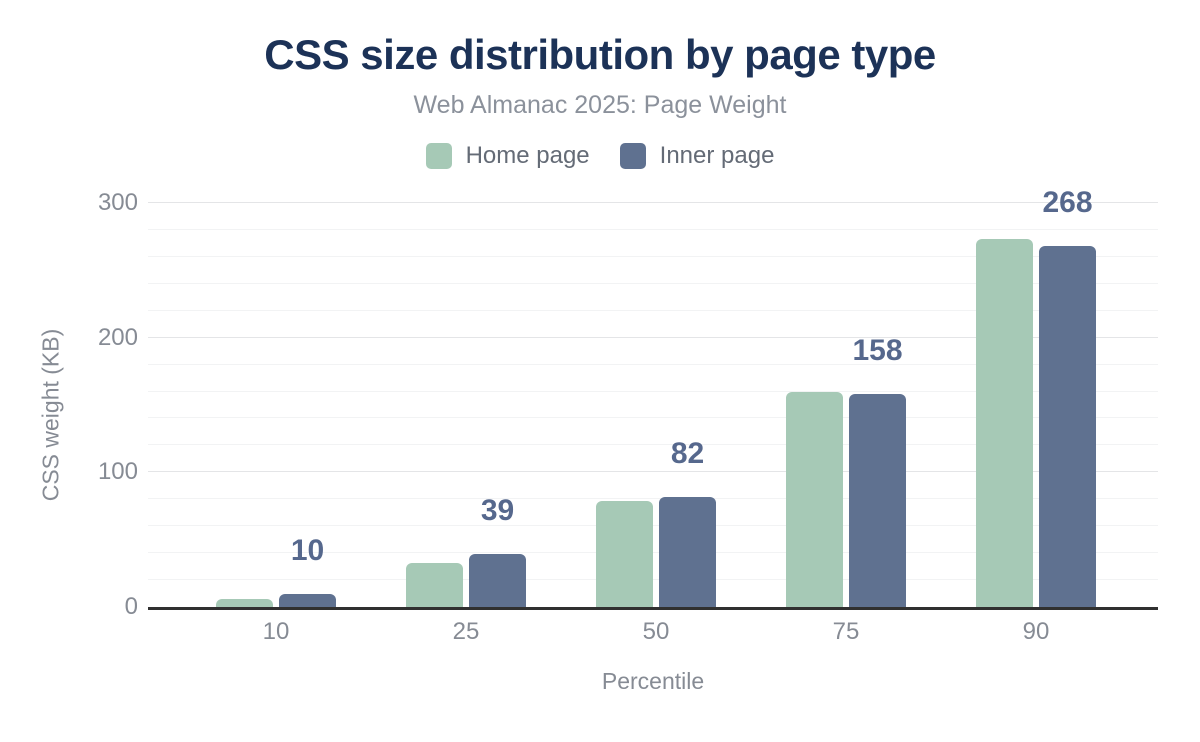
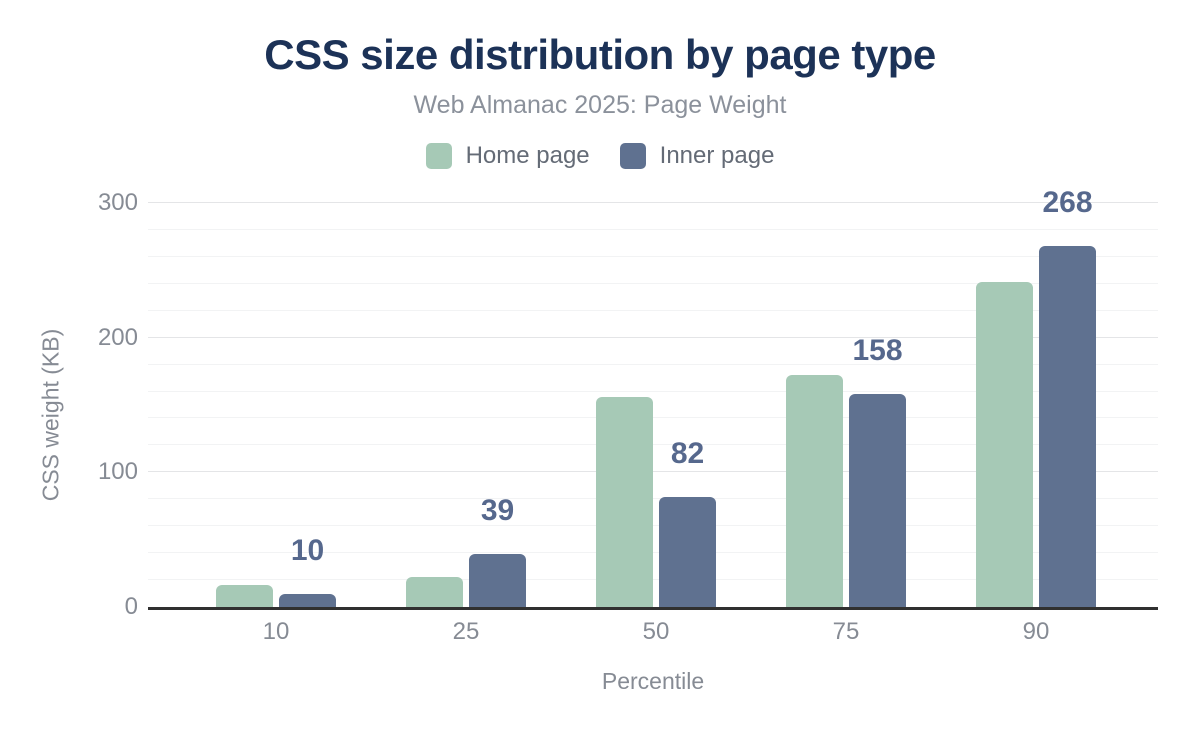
Home page/10: 6 -> 16
Home page/25: 33 -> 22
Home page/50: 79 -> 156
Home page/75: 160 -> 172
Home page/90: 273 -> 241
